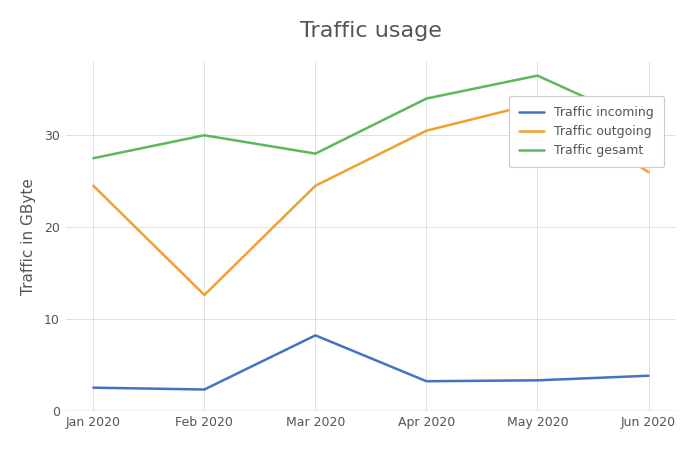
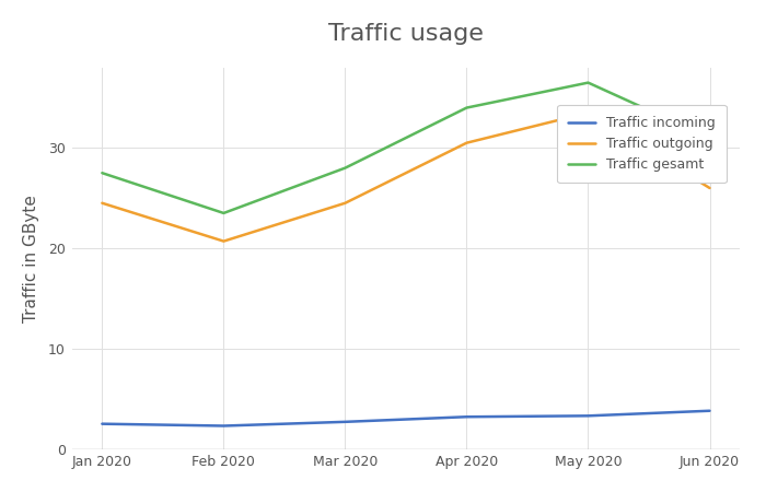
Traffic outgoing/Feb 2020: 12.6 -> 20.7
Traffic gesamt/Feb 2020: 30.0 -> 23.5
Traffic incoming/Mar 2020: 8.2 -> 2.7
